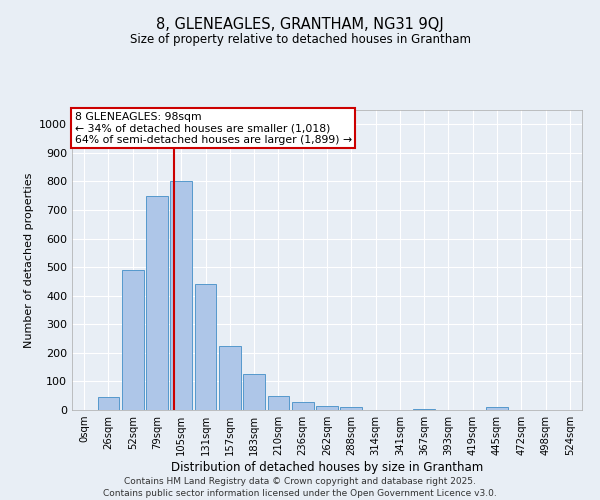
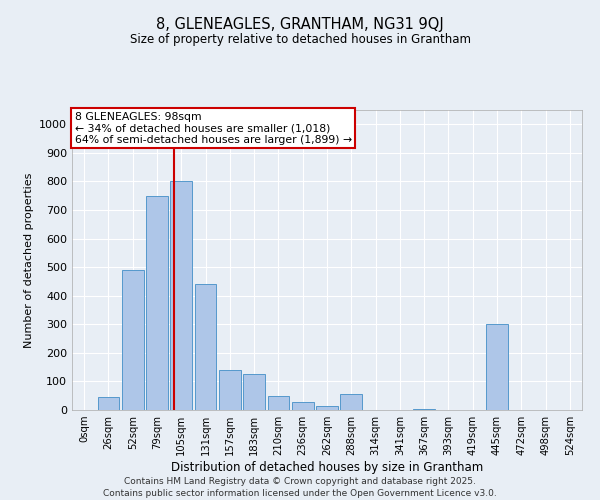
157sqm: 225 -> 140
288sqm: 10 -> 55
445sqm: 10 -> 300
